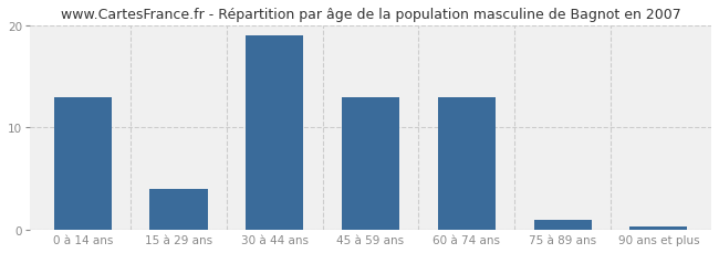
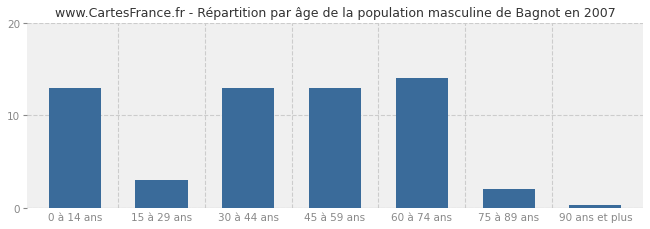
15 à 29 ans: 4.0 -> 3.0
30 à 44 ans: 19.0 -> 13.0
60 à 74 ans: 13.0 -> 14.0
75 à 89 ans: 1.0 -> 2.0
